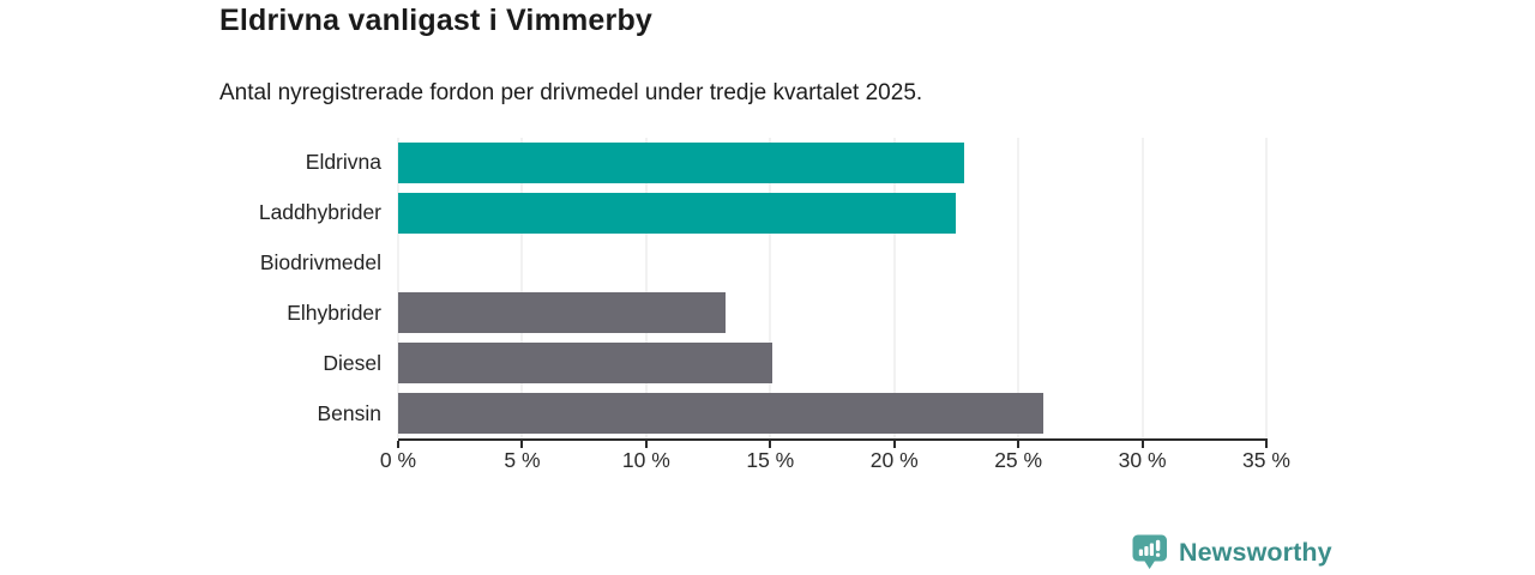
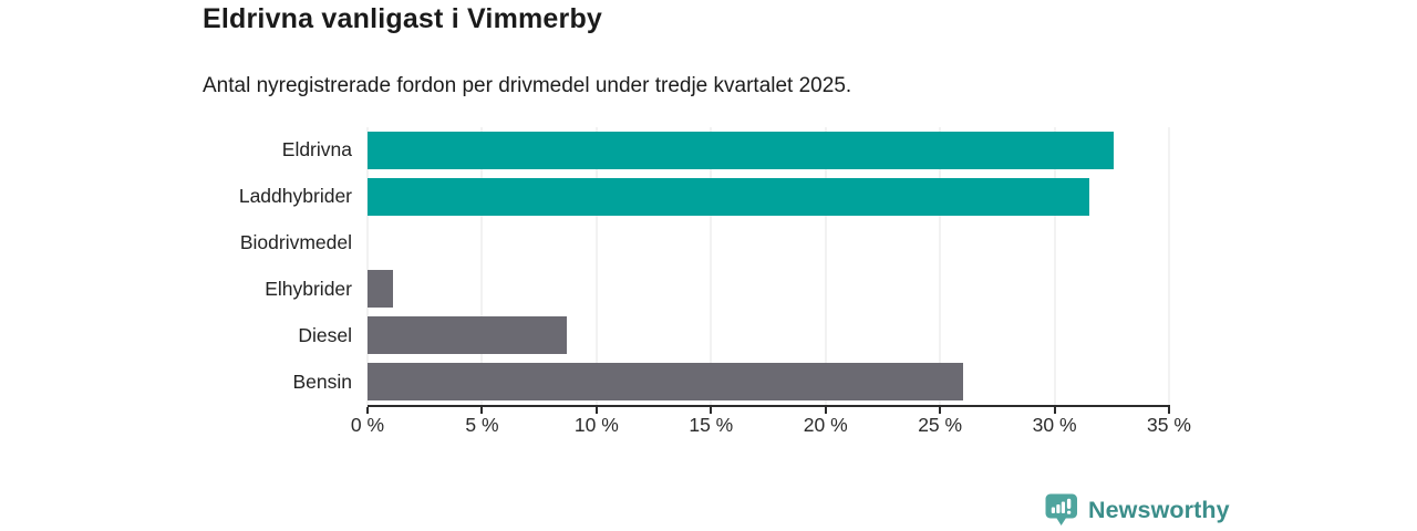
Eldrivna: 22.8% -> 32.6%
Laddhybrider: 22.5% -> 31.5%
Elhybrider: 13.2% -> 1.1%
Diesel: 15.1% -> 8.7%
